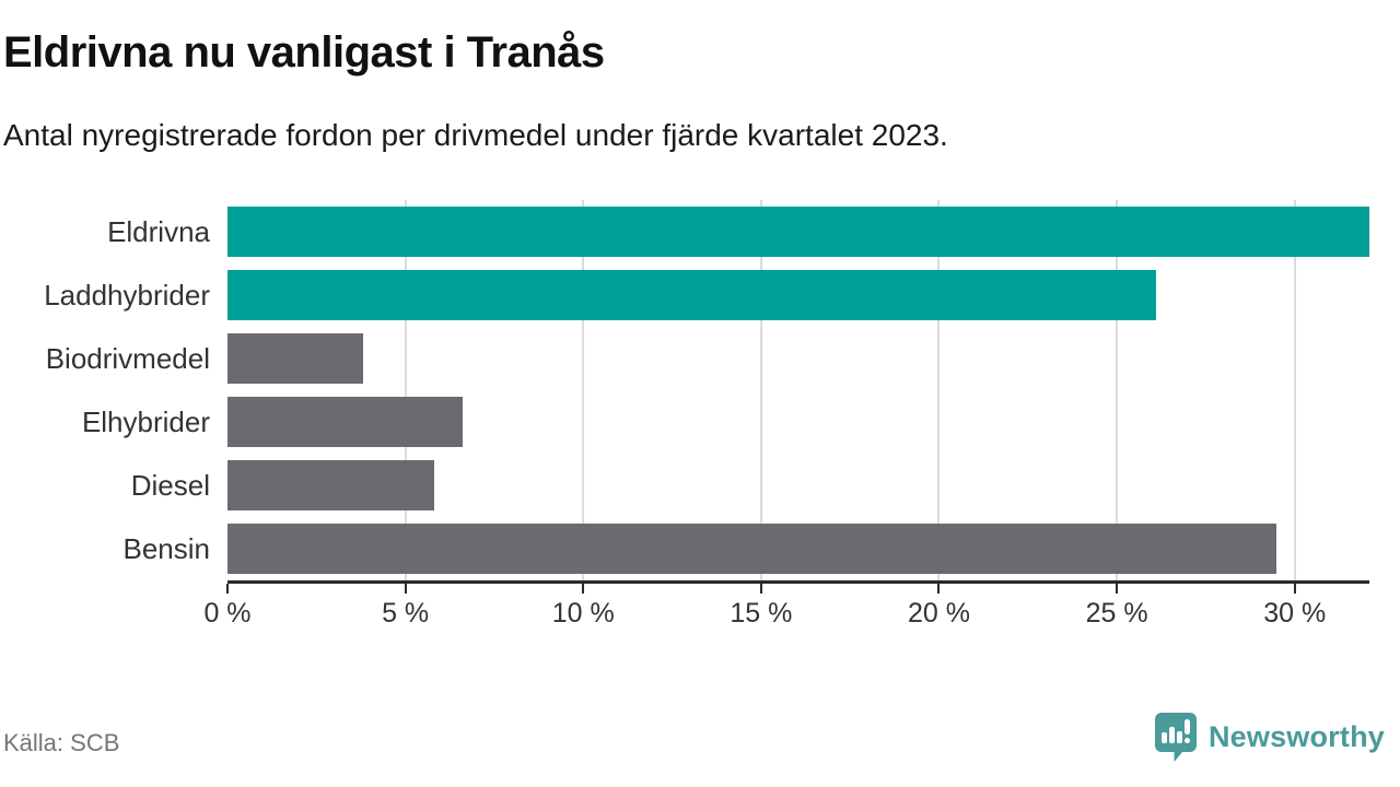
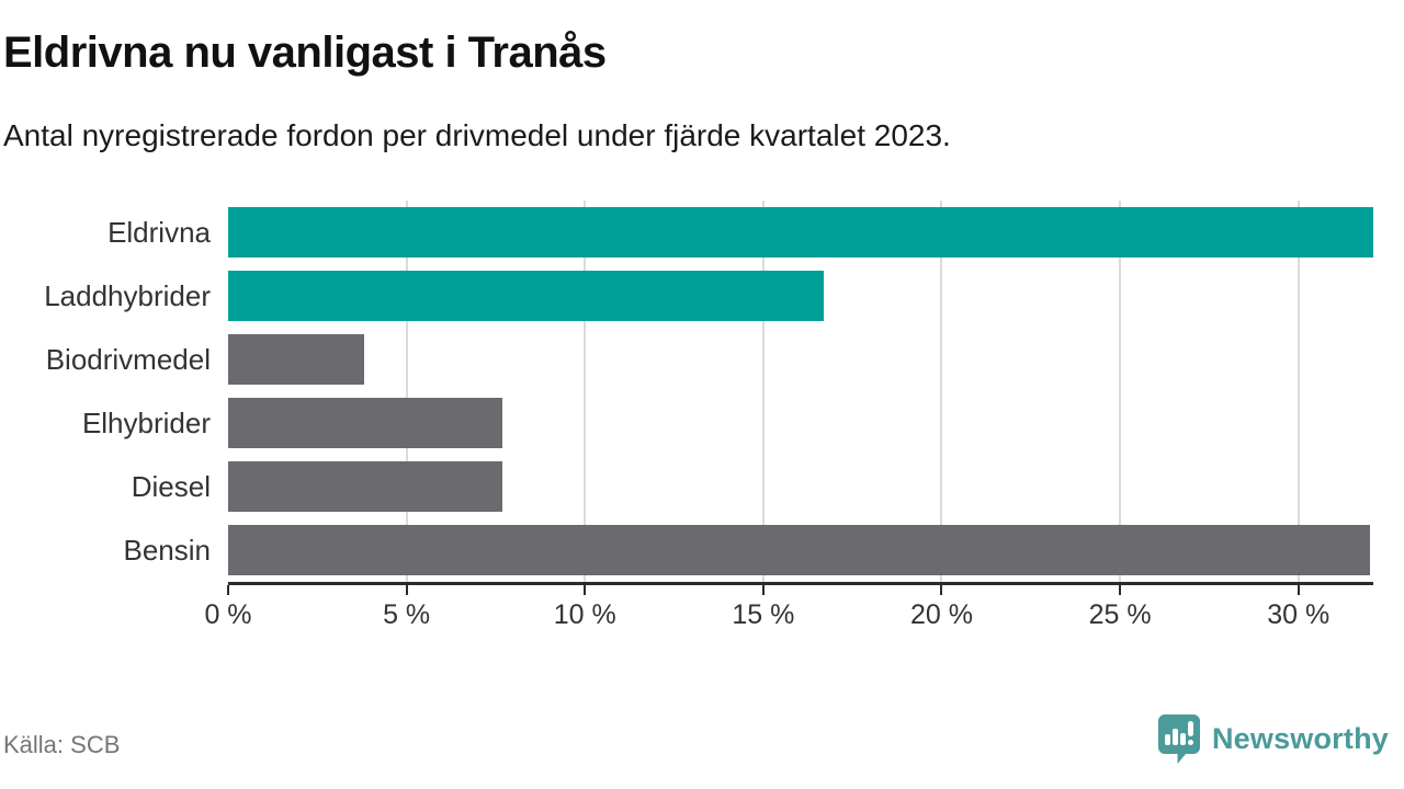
Laddhybrider: 26.1% -> 16.7%
Elhybrider: 6.6% -> 7.7%
Diesel: 5.8% -> 7.7%
Bensin: 29.5% -> 32.0%
